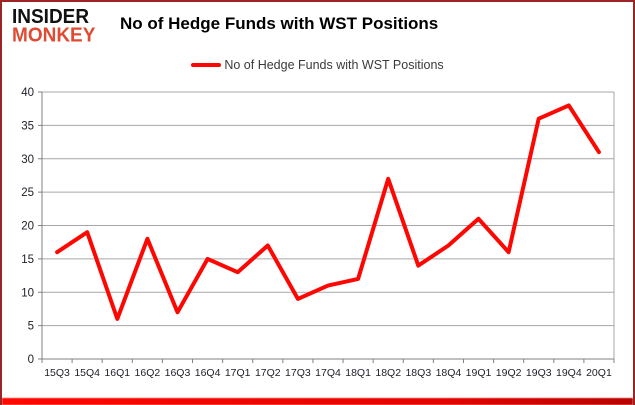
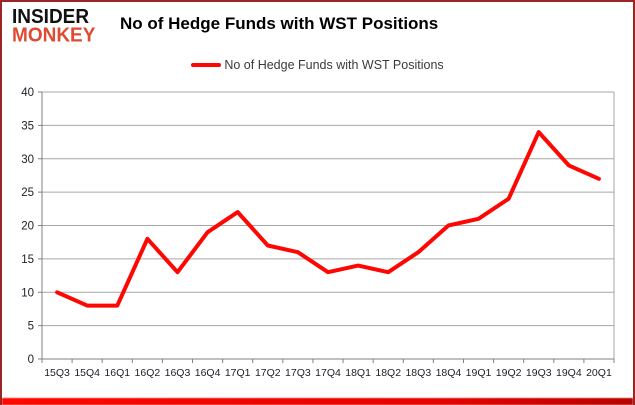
15Q3: 16 -> 10
15Q4: 19 -> 8
16Q1: 6 -> 8
16Q3: 7 -> 13
16Q4: 15 -> 19
17Q1: 13 -> 22
17Q3: 9 -> 16
17Q4: 11 -> 13
18Q1: 12 -> 14
18Q2: 27 -> 13
18Q3: 14 -> 16
18Q4: 17 -> 20
19Q2: 16 -> 24
19Q3: 36 -> 34
19Q4: 38 -> 29
20Q1: 31 -> 27
